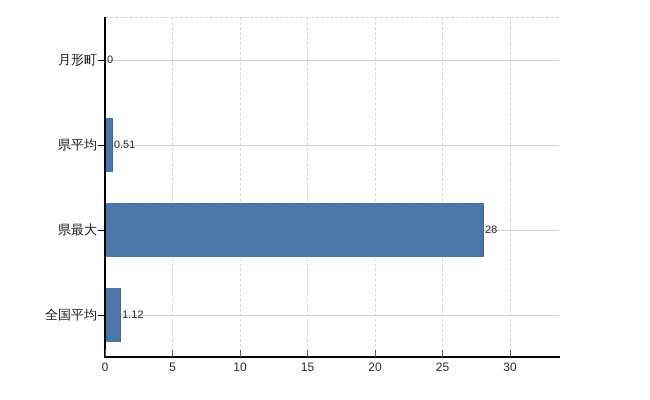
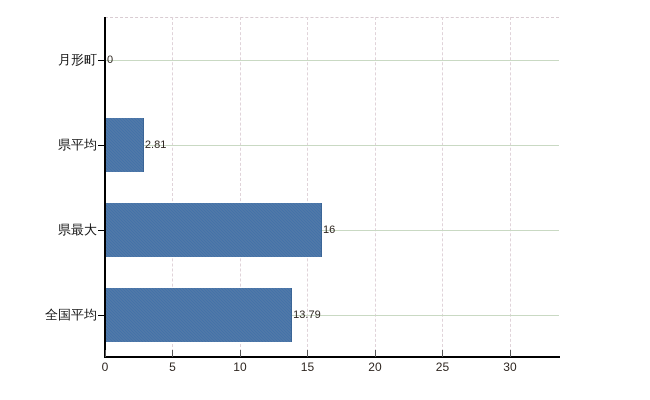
県平均: 0.51 -> 2.81
県最大: 28 -> 16
全国平均: 1.12 -> 13.79
